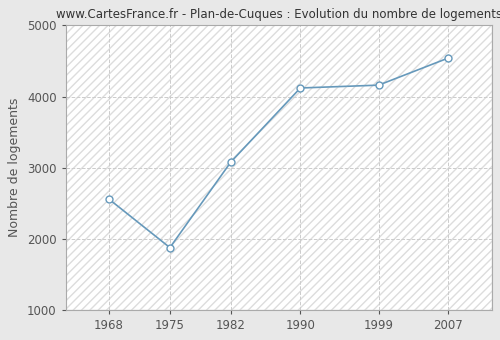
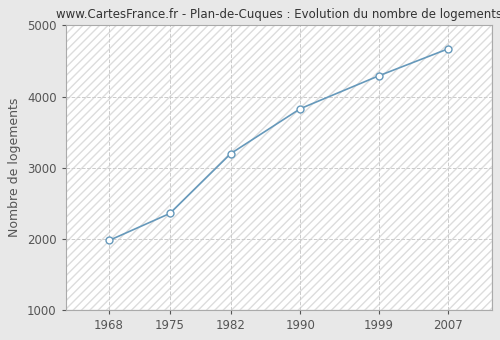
1968: 2560 -> 1980
1975: 1880 -> 2360
1982: 3080 -> 3200
1990: 4120 -> 3830
1999: 4160 -> 4290
2007: 4540 -> 4670
